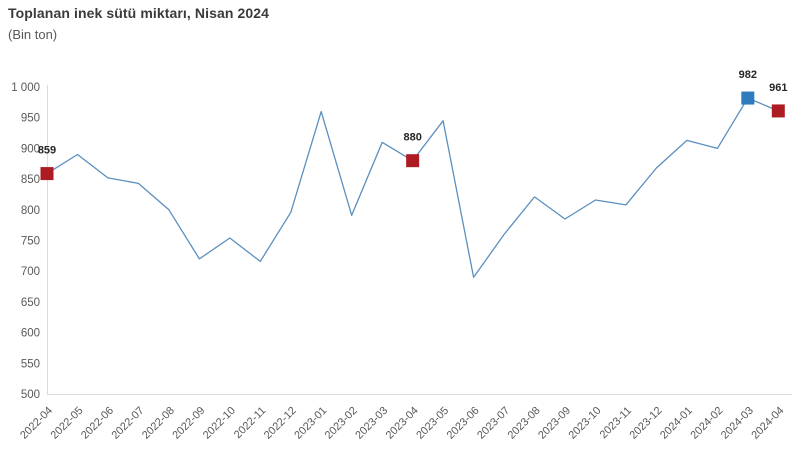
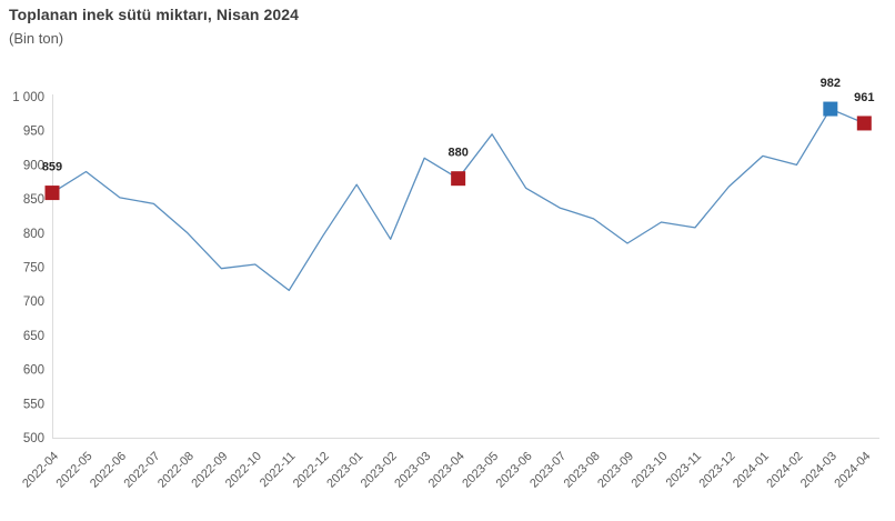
2022-09: 720 -> 750
2023-01: 960 -> 870
2023-06: 690 -> 870
2023-07: 760 -> 840
